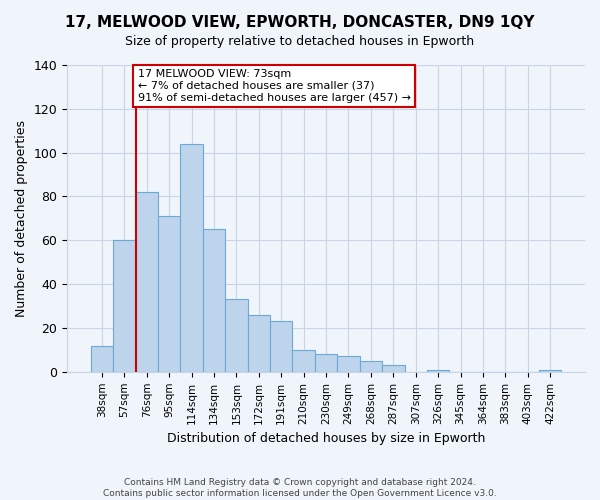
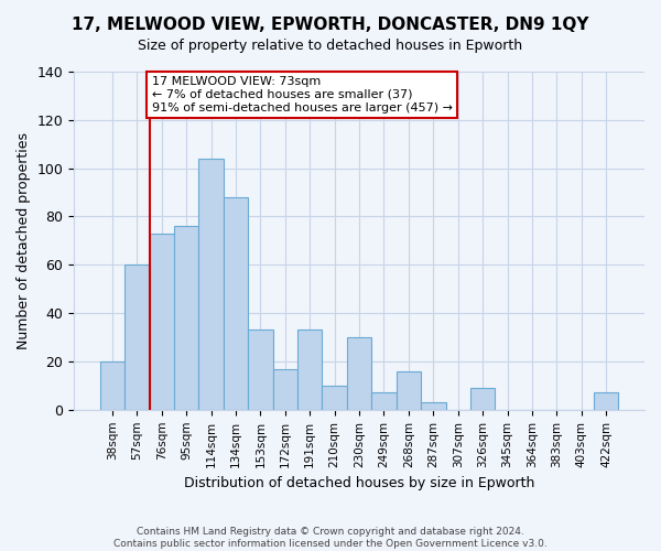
38sqm: 12 -> 20
76sqm: 82 -> 73
95sqm: 71 -> 76
134sqm: 65 -> 88
172sqm: 26 -> 17
191sqm: 23 -> 33
230sqm: 8 -> 30
268sqm: 5 -> 16
326sqm: 1 -> 9
422sqm: 1 -> 7
